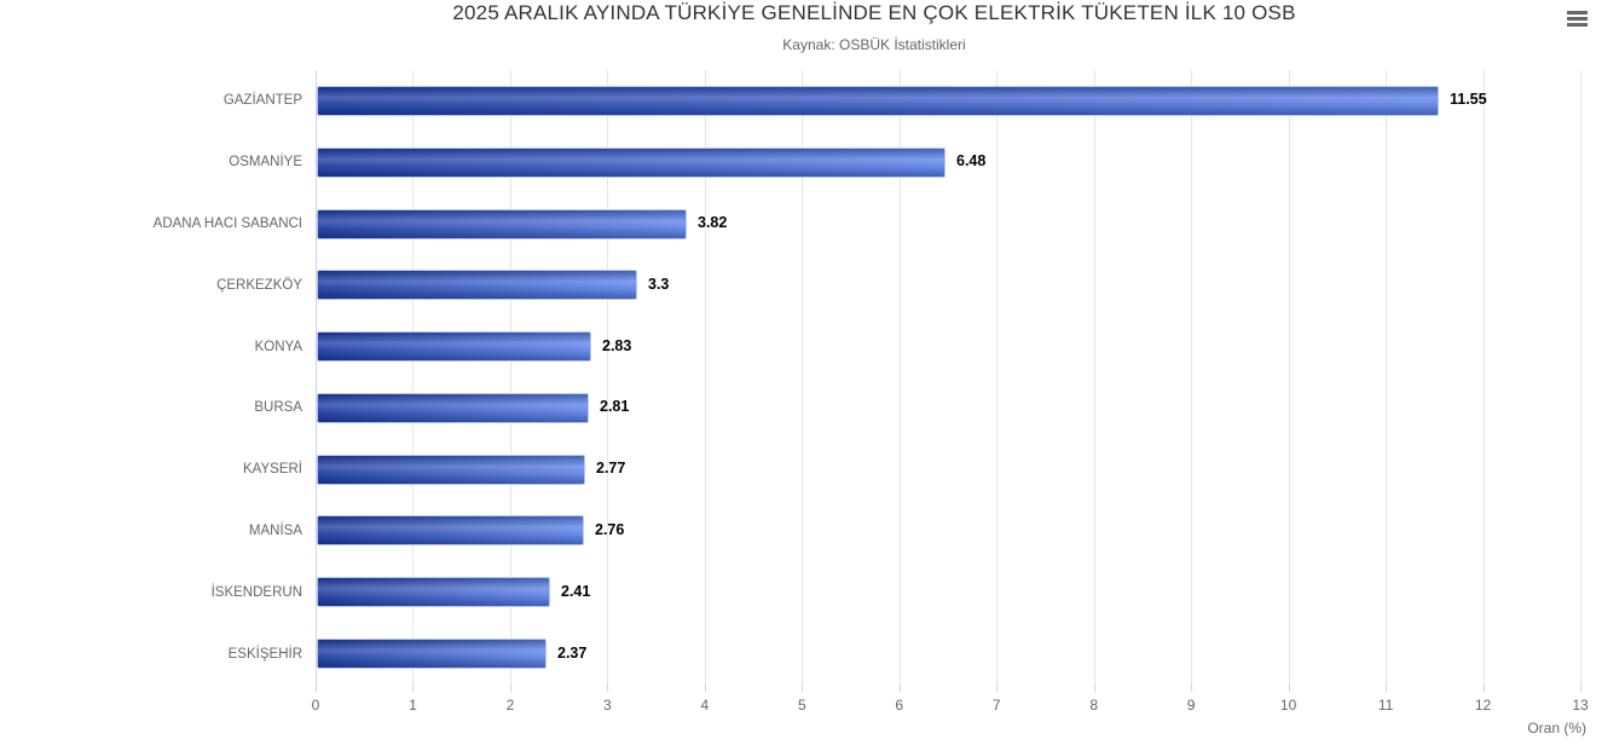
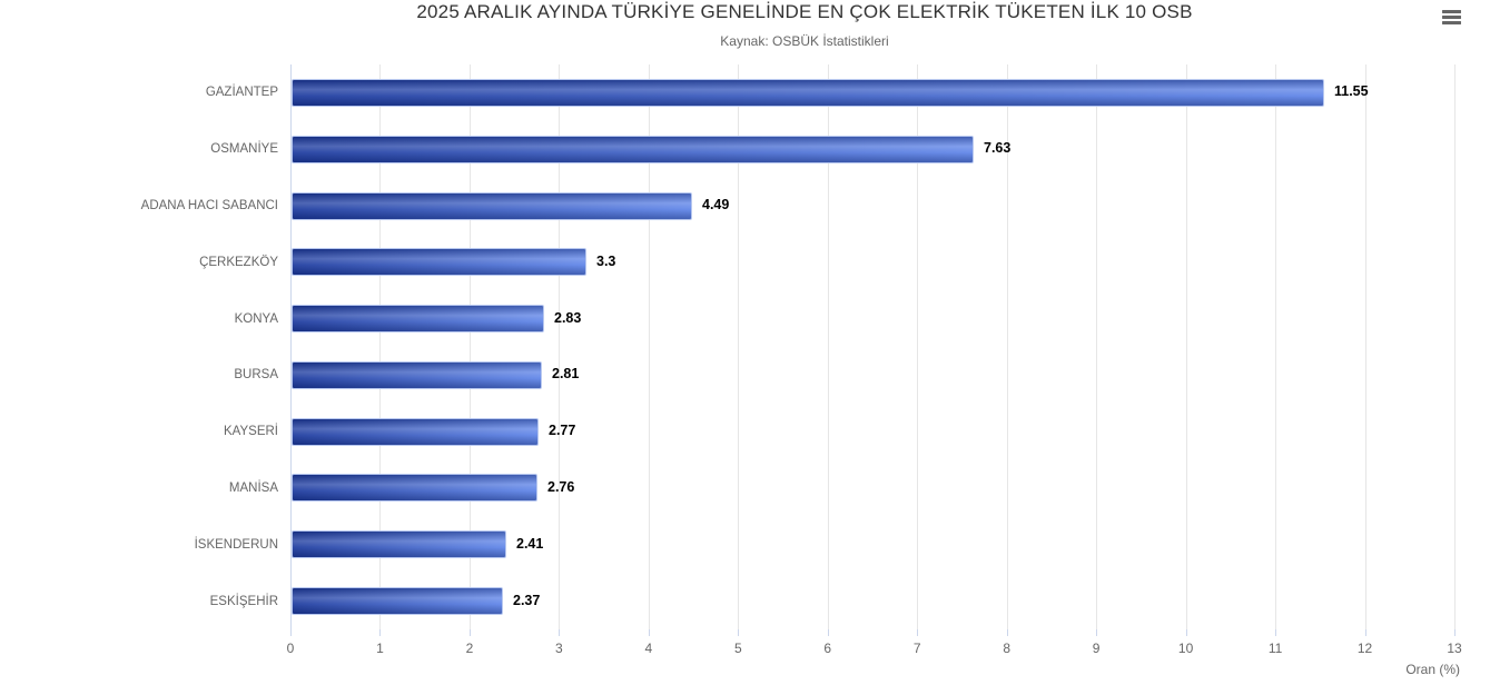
OSMANİYE: 6.48 -> 7.63
ADANA HACI SABANCI: 3.82 -> 4.49
